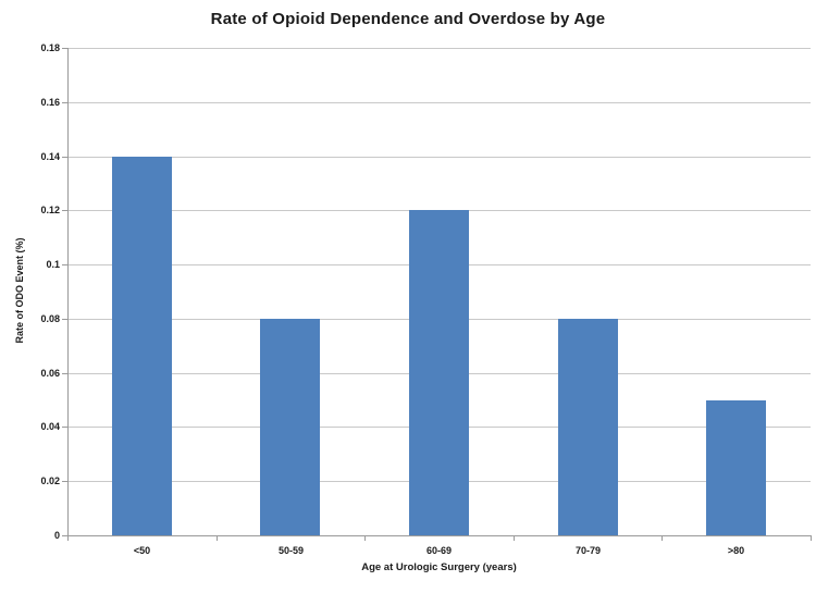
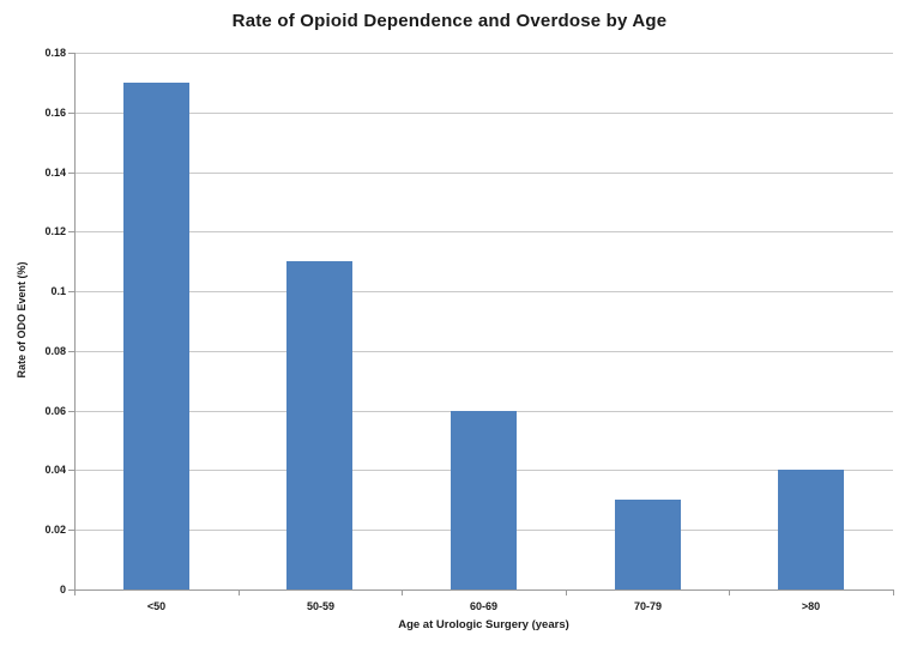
<50: 0.14 -> 0.17
50-59: 0.08 -> 0.11
60-69: 0.12 -> 0.06
70-79: 0.08 -> 0.03
>80: 0.05 -> 0.04
